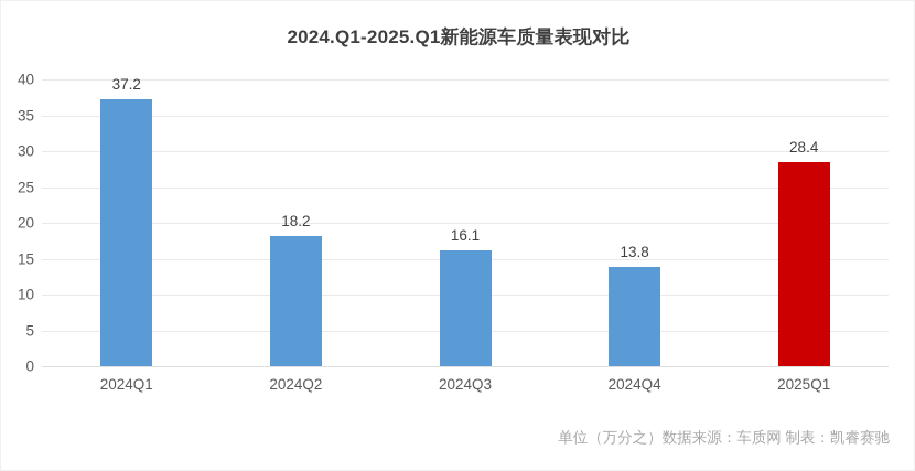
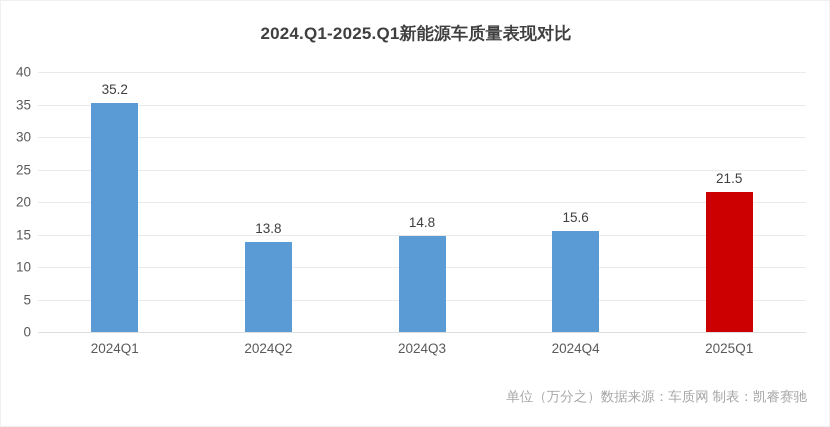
2024Q1: 37.2 -> 35.2
2024Q2: 18.2 -> 13.8
2024Q3: 16.1 -> 14.8
2024Q4: 13.8 -> 15.6
2025Q1: 28.4 -> 21.5
